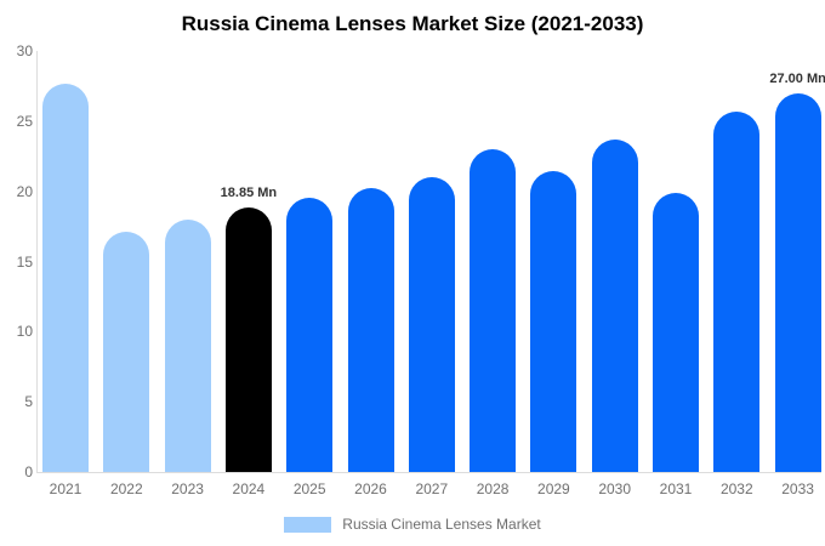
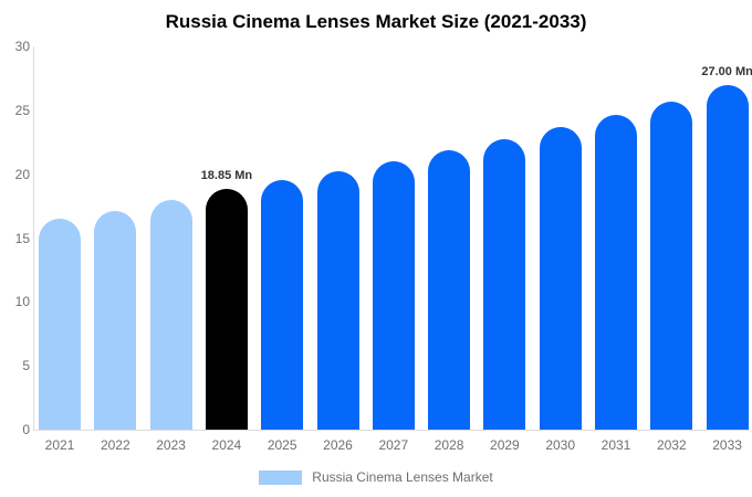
2021: 27.7 -> 16.5
2028: 23.0 -> 21.9
2029: 21.4 -> 22.7
2031: 19.9 -> 24.6
